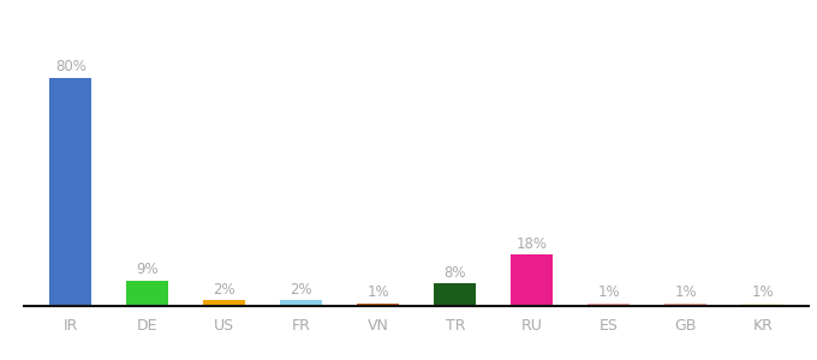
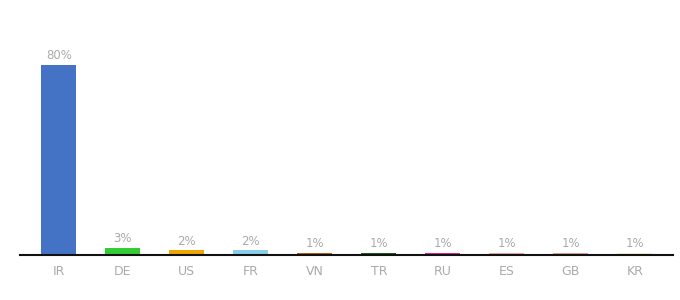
DE: 9% -> 3%
TR: 8% -> 1%
RU: 18% -> 1%
